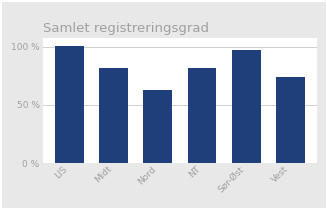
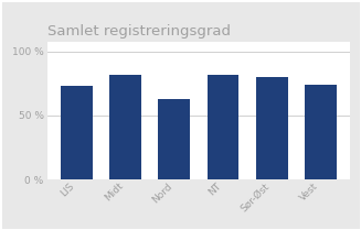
LIS: 101 % -> 73 %
Sør-Øst: 97 % -> 80 %
